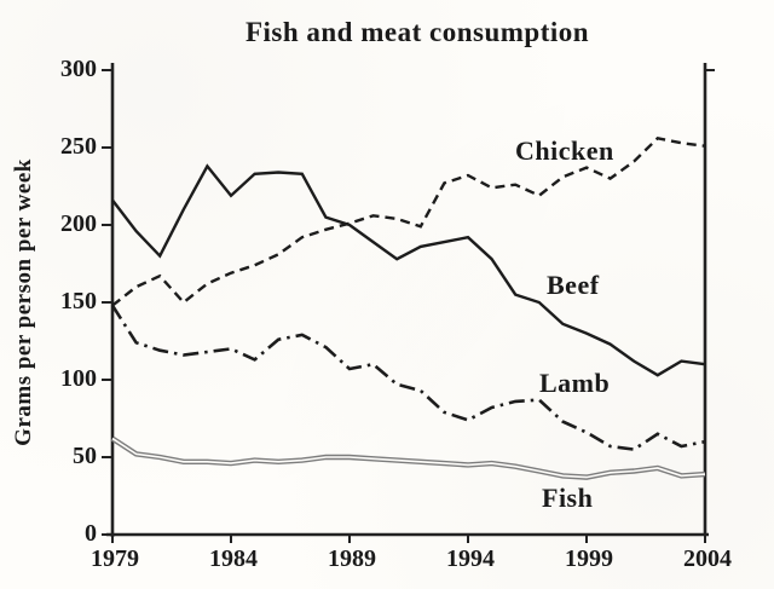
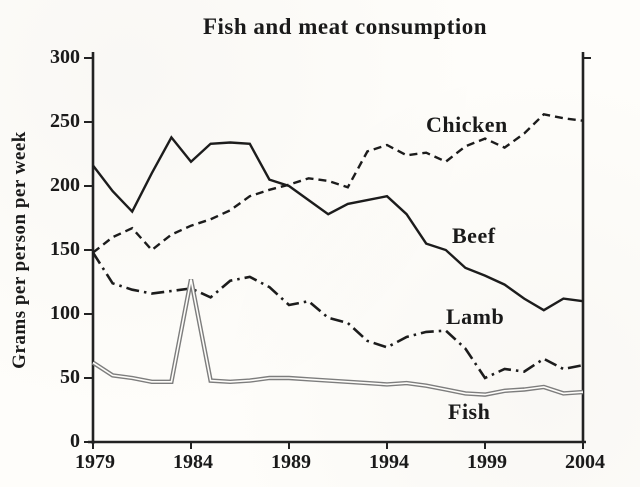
Fish/1984: 46 -> 127
Lamb/1999: 66 -> 50
